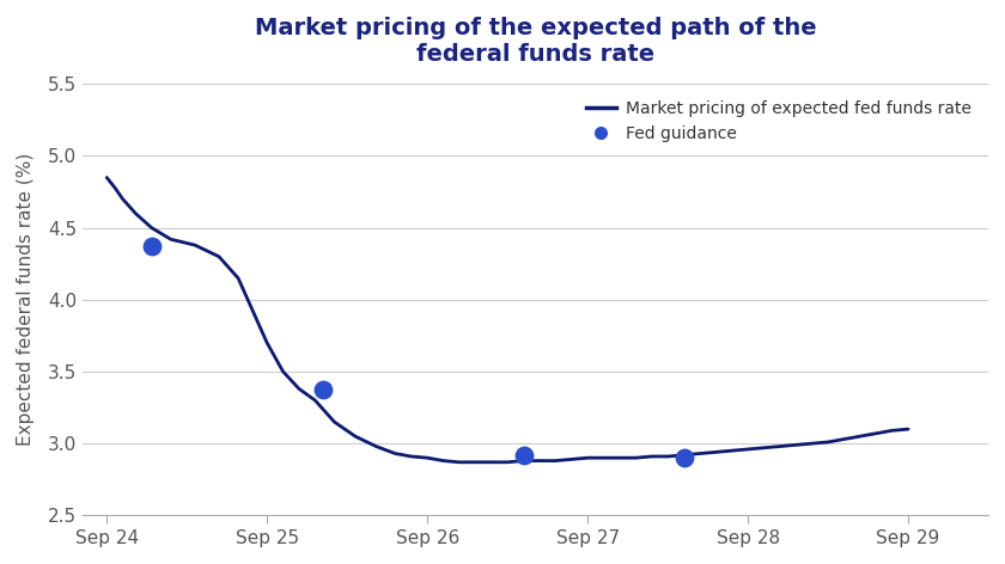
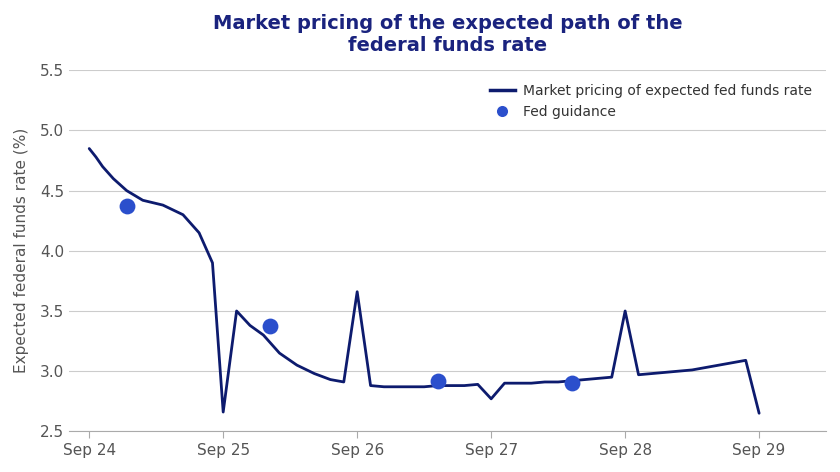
Market pricing of expected fed funds rate/Sep 25: 3.70 -> 2.66
Market pricing of expected fed funds rate/Sep 26: 2.90 -> 3.66
Market pricing of expected fed funds rate/Sep 27: 2.90 -> 2.77
Market pricing of expected fed funds rate/Sep 28: 2.96 -> 3.50
Market pricing of expected fed funds rate/Sep 29: 3.10 -> 2.65
